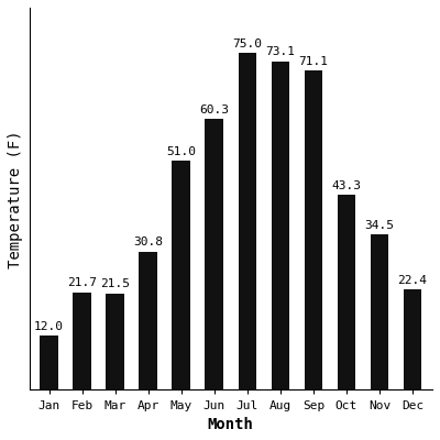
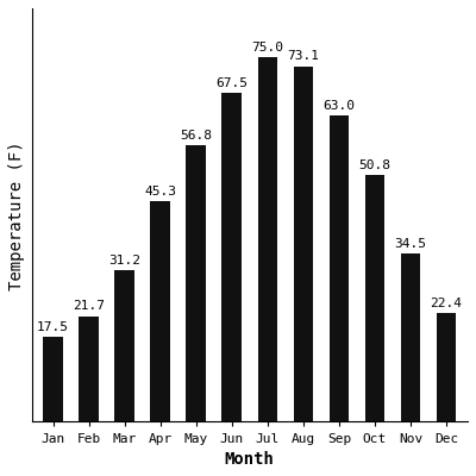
Jan: 12.0 -> 17.5
Mar: 21.5 -> 31.2
Apr: 30.8 -> 45.3
May: 51.0 -> 56.8
Jun: 60.3 -> 67.5
Sep: 71.1 -> 63.0
Oct: 43.3 -> 50.8
